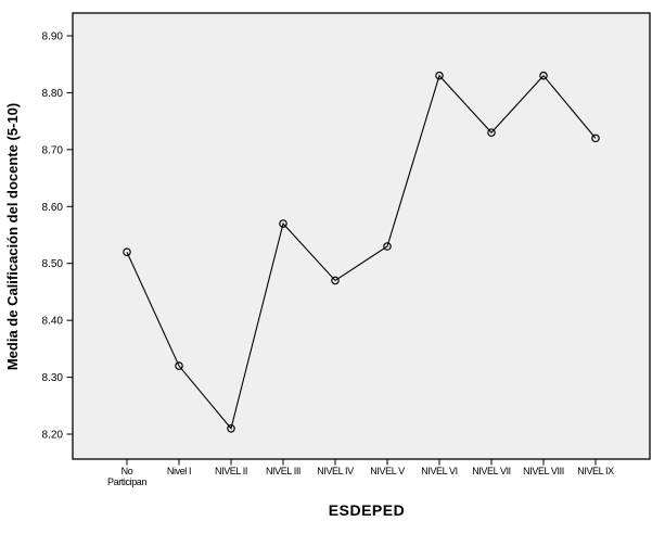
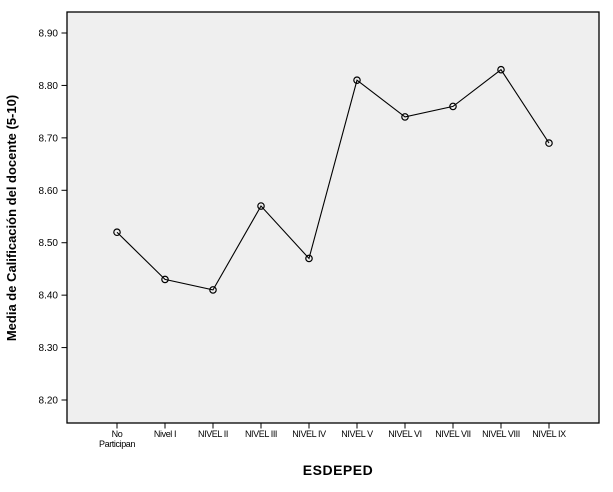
Nivel I: 8.32 -> 8.43
NIVEL II: 8.21 -> 8.41
NIVEL V: 8.53 -> 8.81
NIVEL VI: 8.83 -> 8.74
NIVEL VII: 8.73 -> 8.76
NIVEL IX: 8.72 -> 8.69
